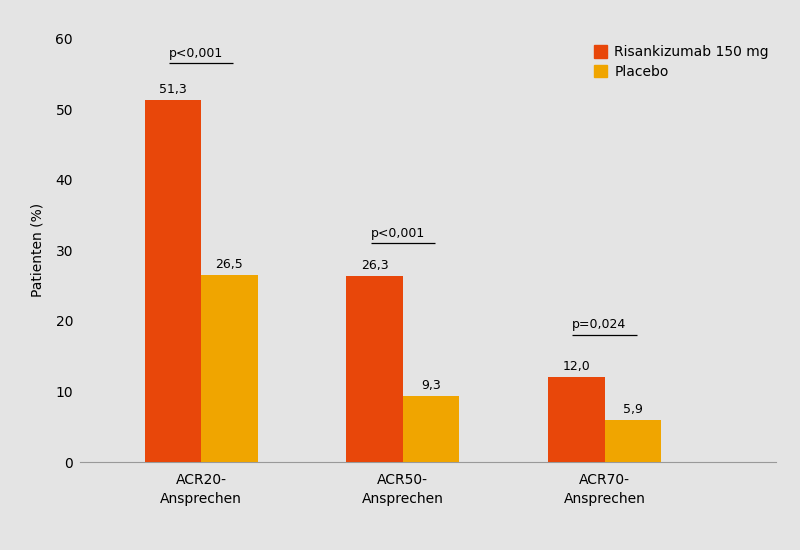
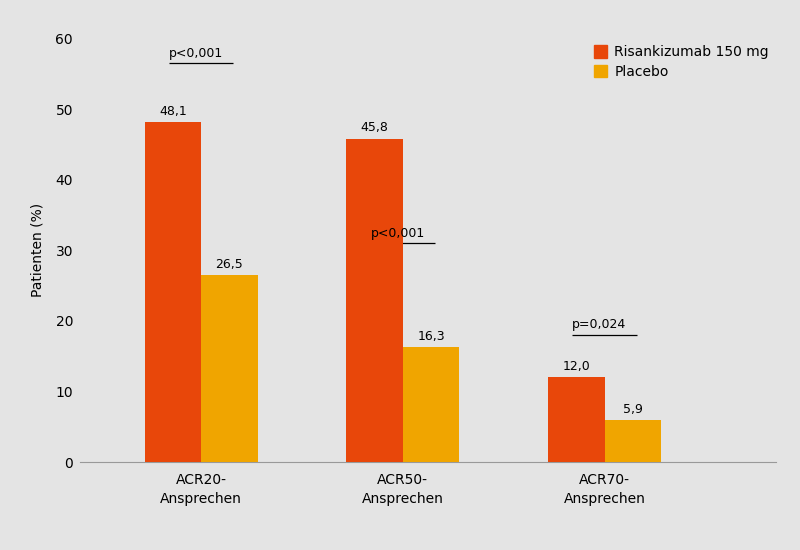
Risankizumab 150 mg/ACR20- Ansprechen: 51,3 -> 48,1
Risankizumab 150 mg/ACR50- Ansprechen: 26,3 -> 45,8
Placebo/ACR50- Ansprechen: 9,3 -> 16,3
